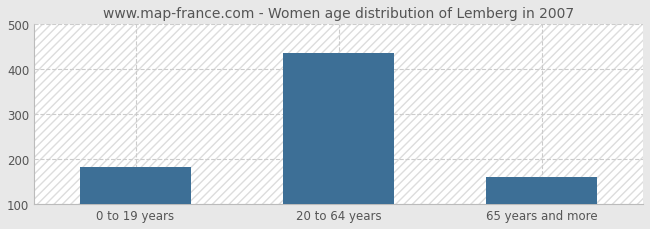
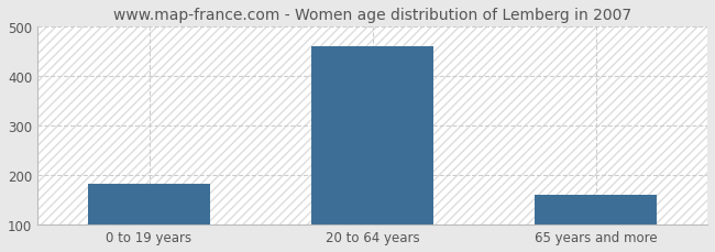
20 to 64 years: 436 -> 460
